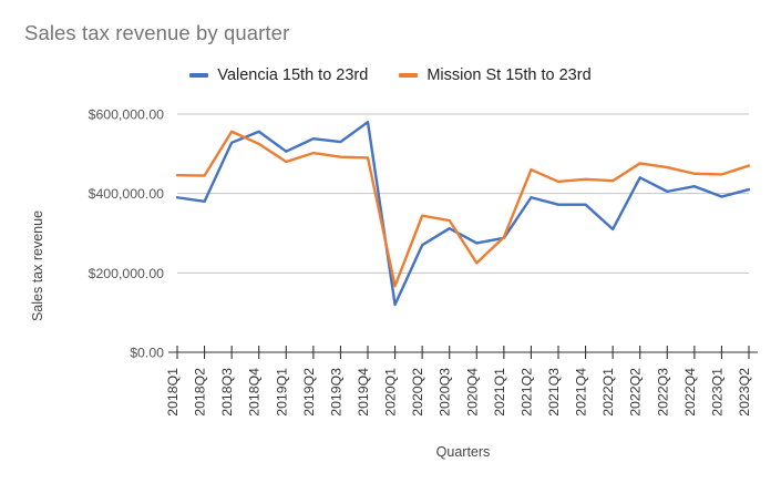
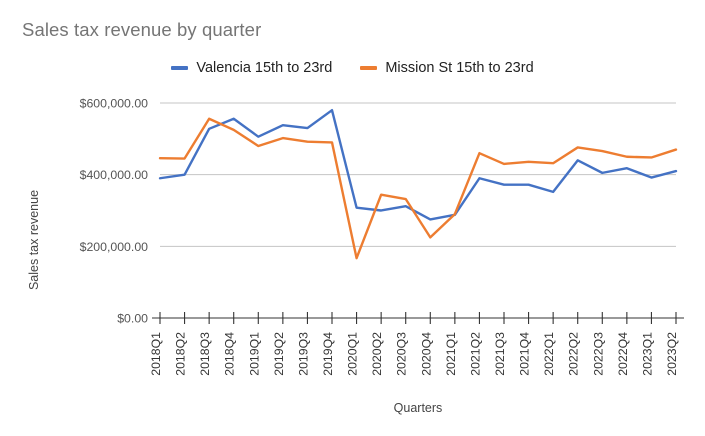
Valencia 15th to 23rd/2018Q2: $380000 -> $400000
Valencia 15th to 23rd/2020Q1: $120000 -> $310000
Valencia 15th to 23rd/2020Q2: $270000 -> $300000
Valencia 15th to 23rd/2022Q1: $310000 -> $350000
